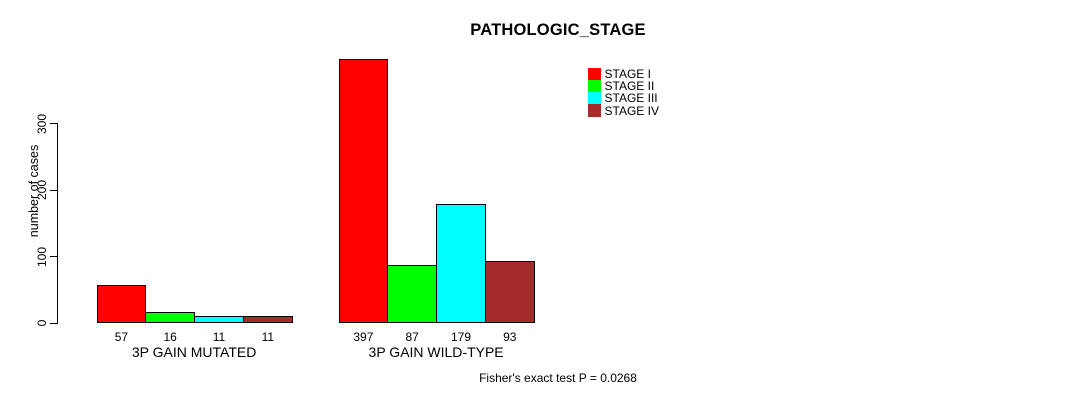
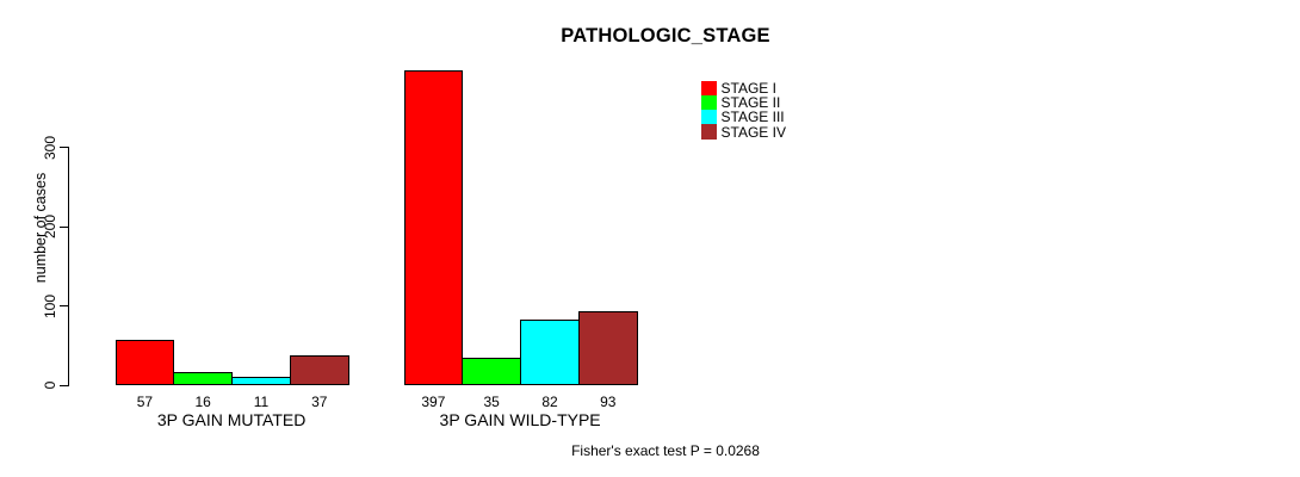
STAGE IV/3P GAIN MUTATED: 11 -> 37
STAGE II/3P GAIN WILD-TYPE: 87 -> 35
STAGE III/3P GAIN WILD-TYPE: 179 -> 82
